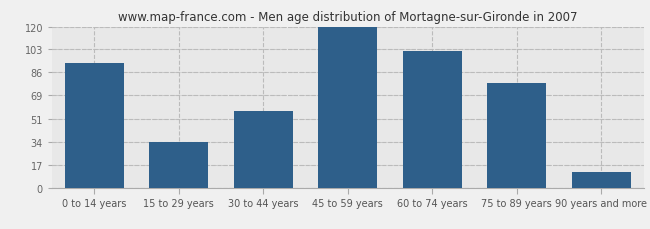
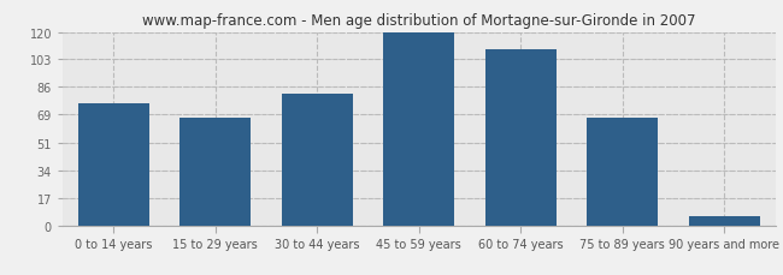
0 to 14 years: 93 -> 76
15 to 29 years: 34 -> 67
30 to 44 years: 57 -> 82
60 to 74 years: 102 -> 109
75 to 89 years: 78 -> 67
90 years and more: 12 -> 6
